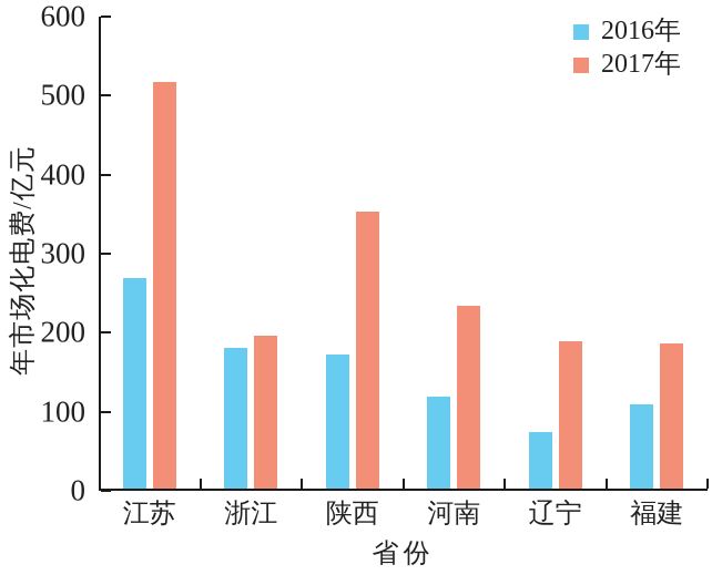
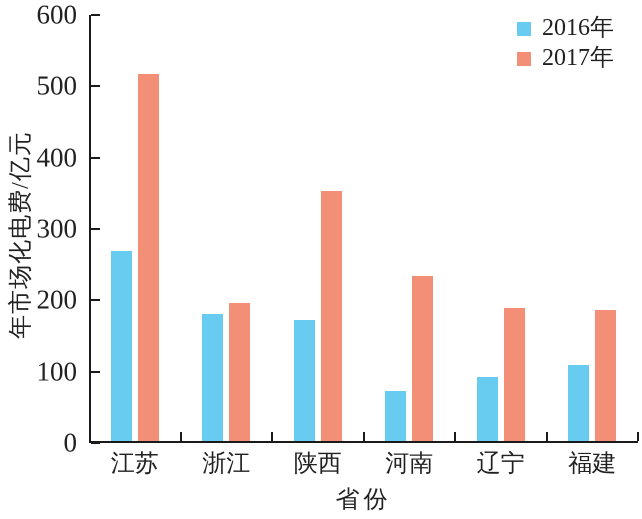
2016年/河南: 120 -> 70
2016年/辽宁: 70 -> 90
